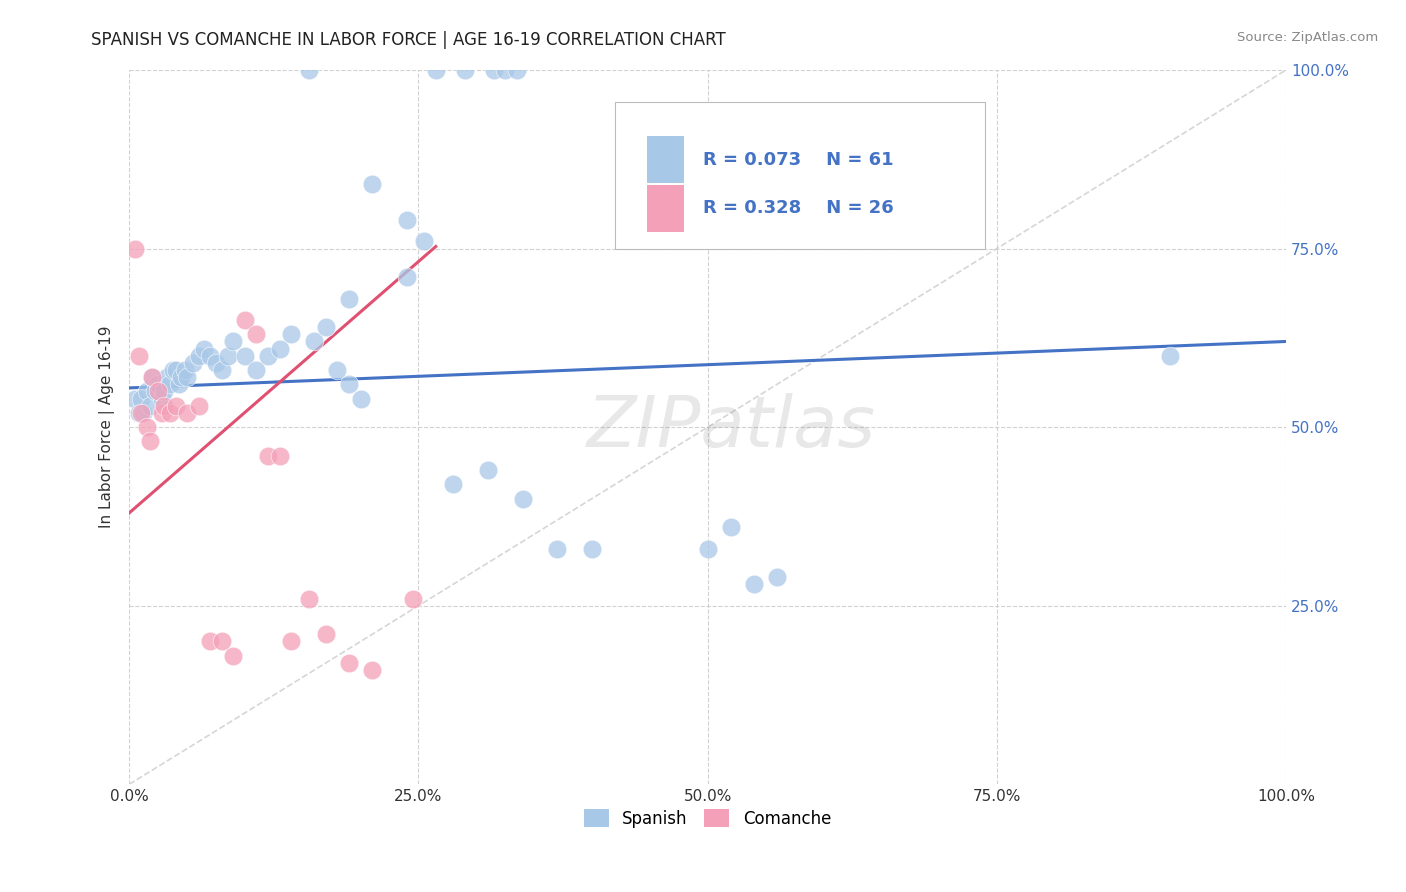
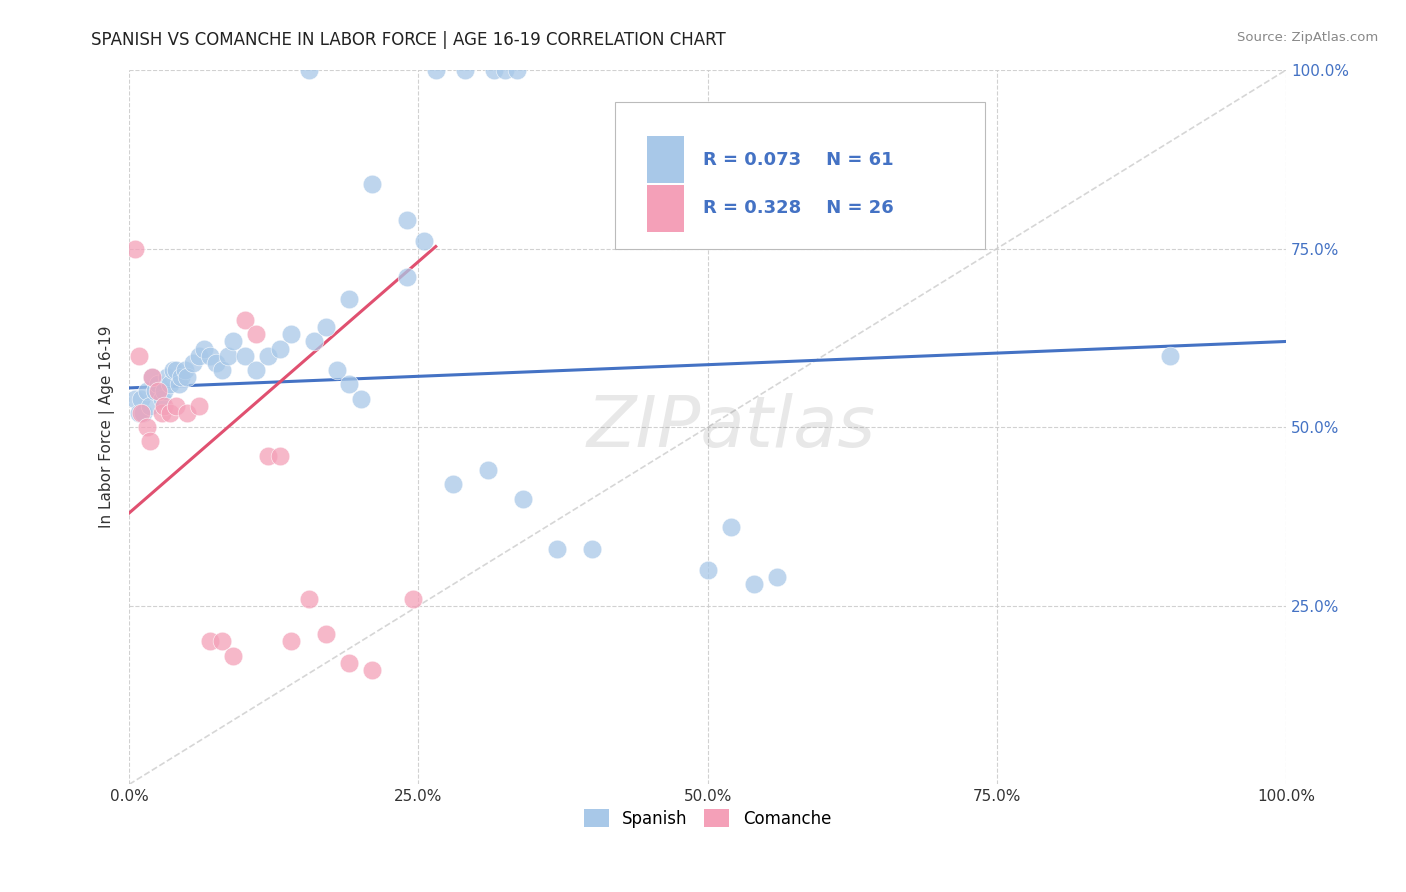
Spanish/50.0%: 33% -> 30%
